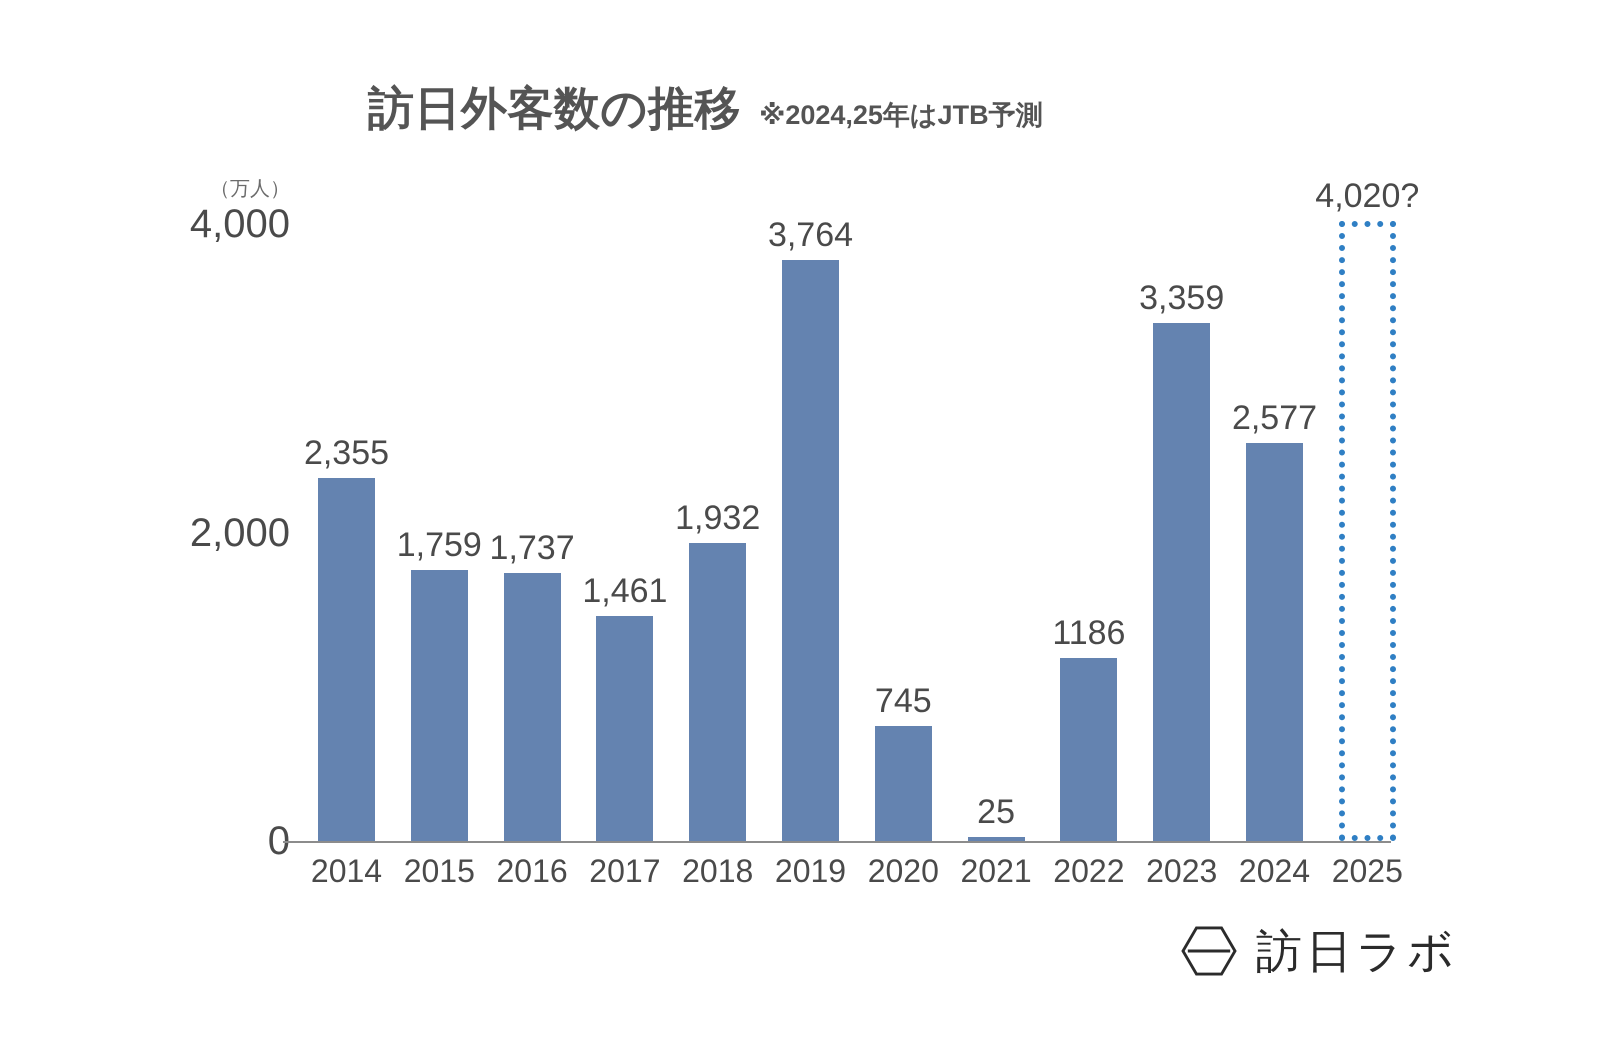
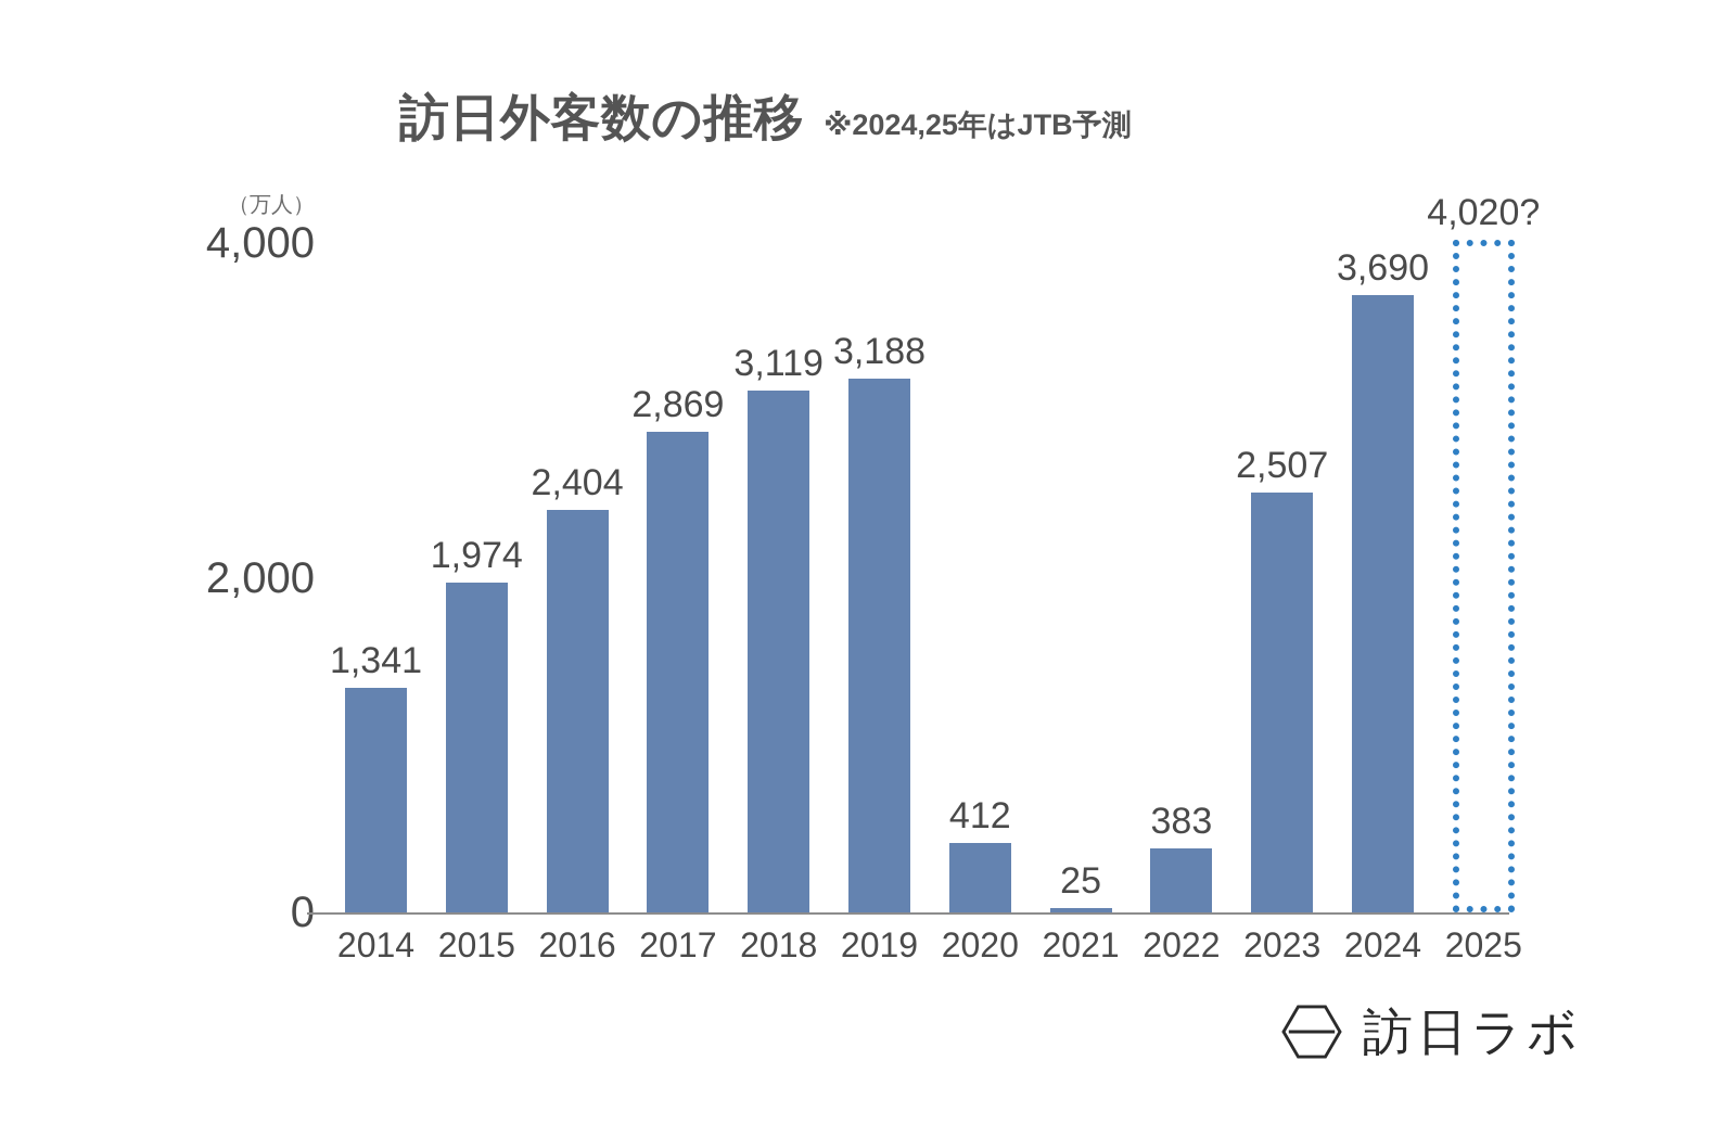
2014: 2,355 -> 1,341
2015: 1,759 -> 1,974
2016: 1,737 -> 2,404
2017: 1,461 -> 2,869
2018: 1,932 -> 3,119
2019: 3,764 -> 3,188
2020: 745 -> 412
2022: 1186 -> 383
2023: 3,359 -> 2,507
2024: 2,577 -> 3,690
